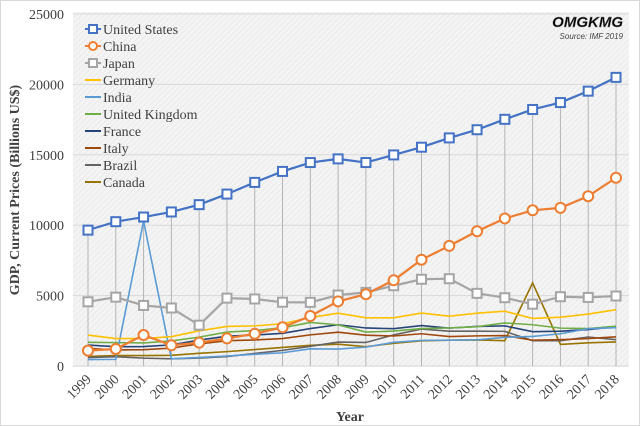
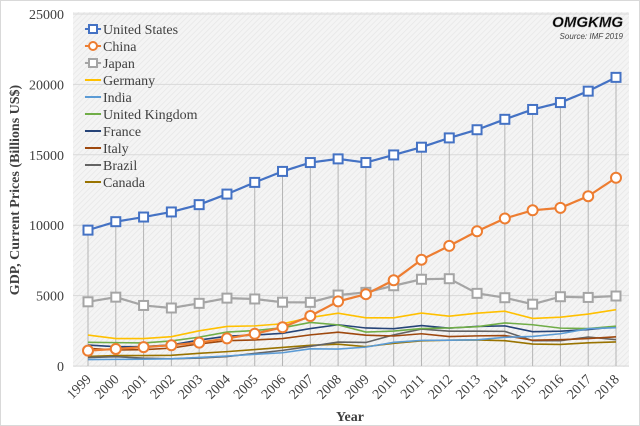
China/2001: 2200 -> 1300
India/2001: 10300 -> 500
Japan/2003: 2900 -> 4400
Canada/2015: 5900 -> 1600
